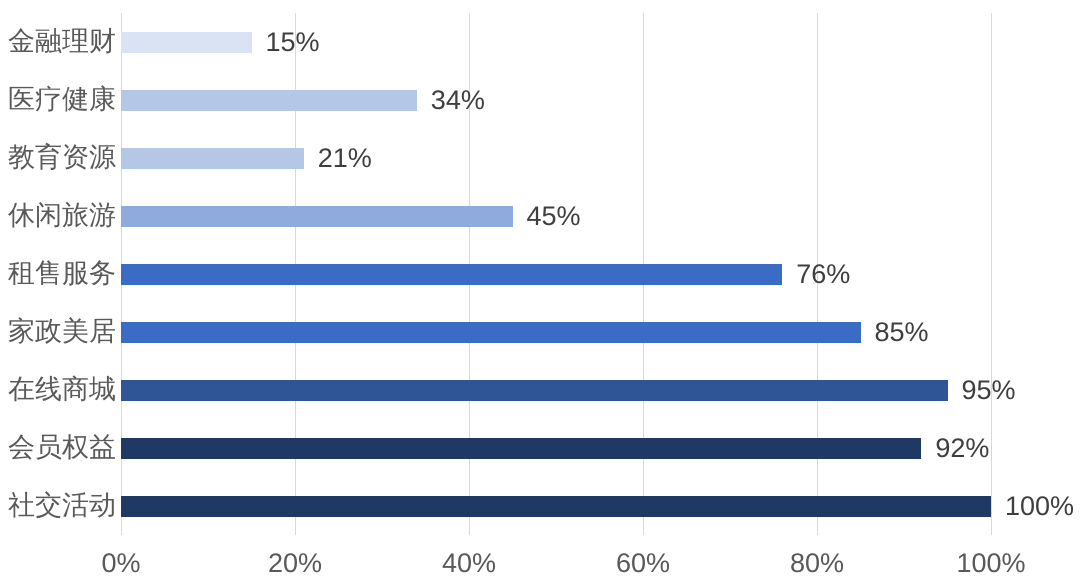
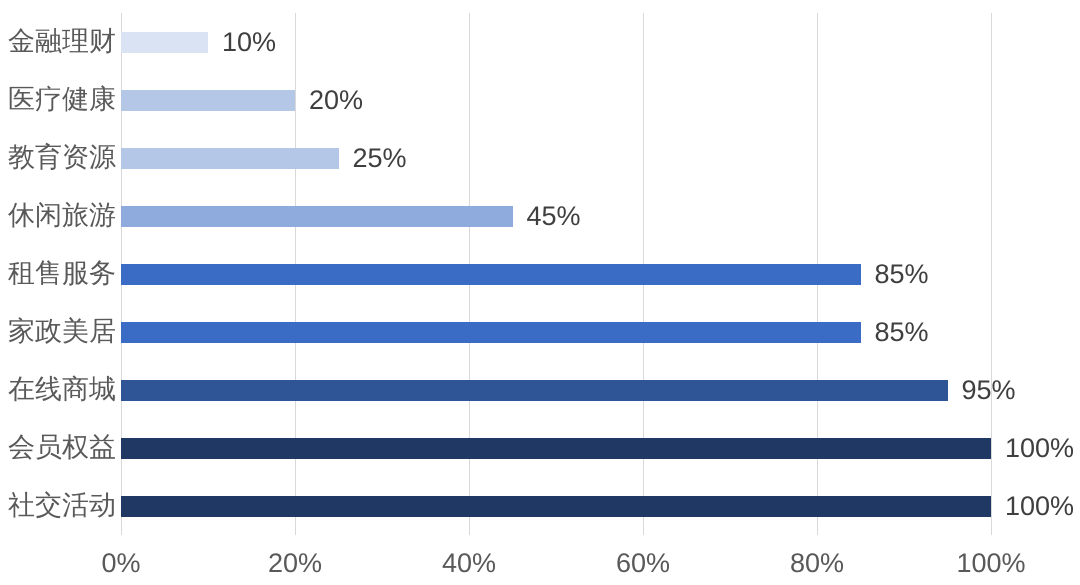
金融理财: 15% -> 10%
医疗健康: 34% -> 20%
教育资源: 21% -> 25%
租售服务: 76% -> 85%
会员权益: 92% -> 100%
